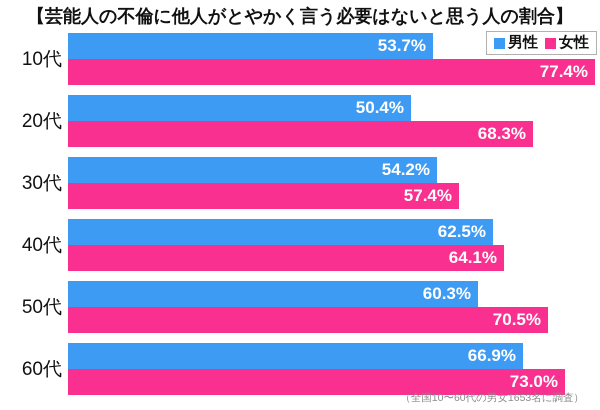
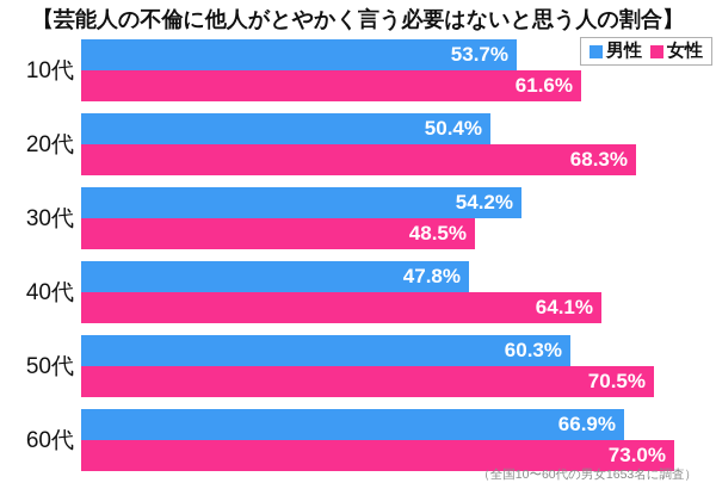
女性/10代: 77.4% -> 61.6%
女性/30代: 57.4% -> 48.5%
男性/40代: 62.5% -> 47.8%
